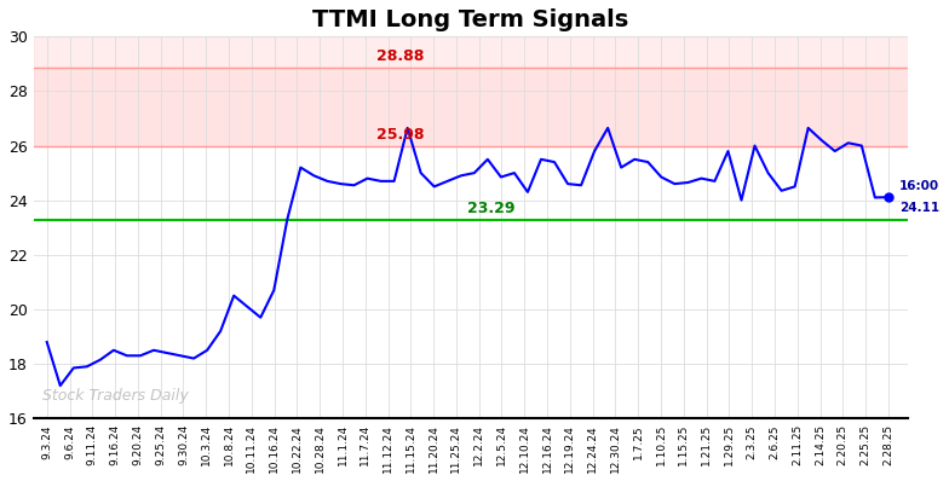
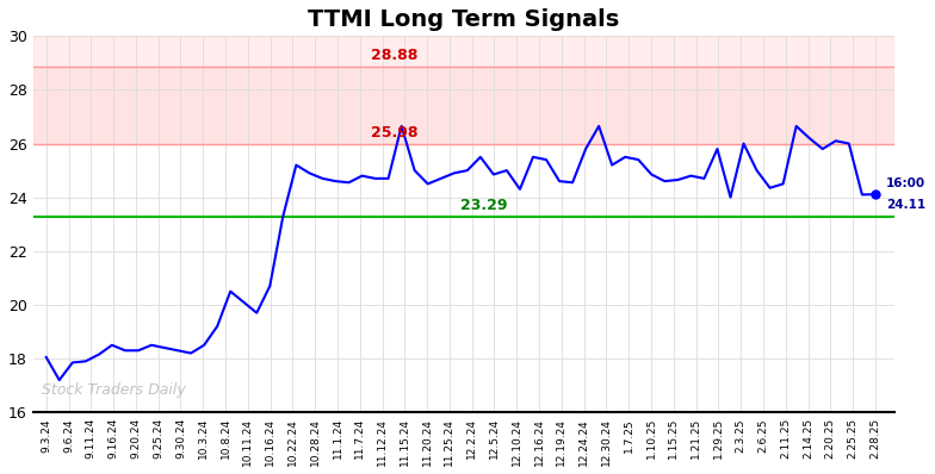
9.3.24: 18.80 -> 18.05
